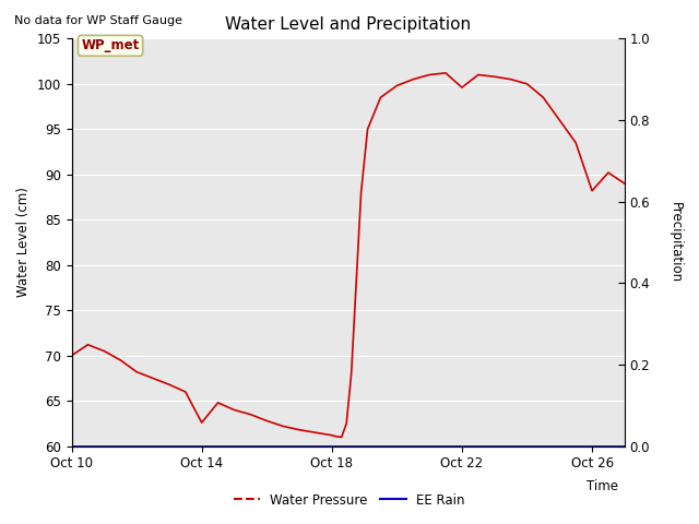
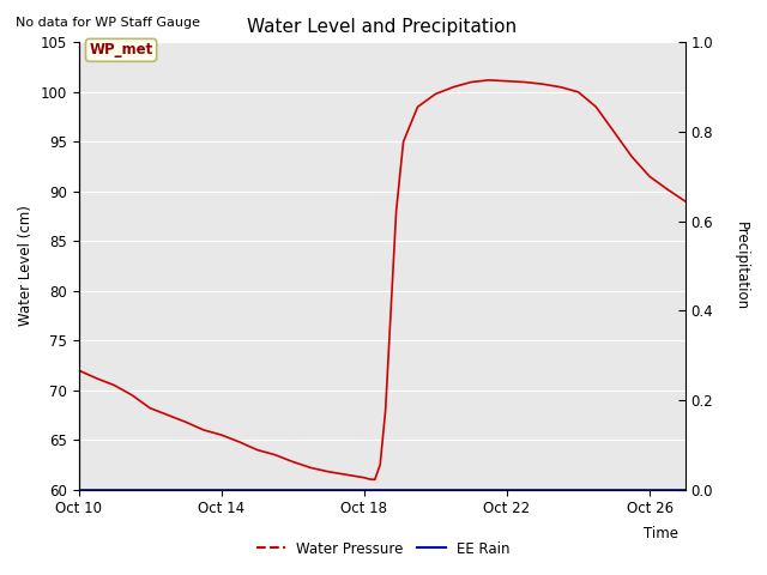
Oct 10: 70.0 -> 72.0
Oct 14: 62.6 -> 65.5
Oct 22: 99.6 -> 101.1
Oct 26: 88.2 -> 91.5
